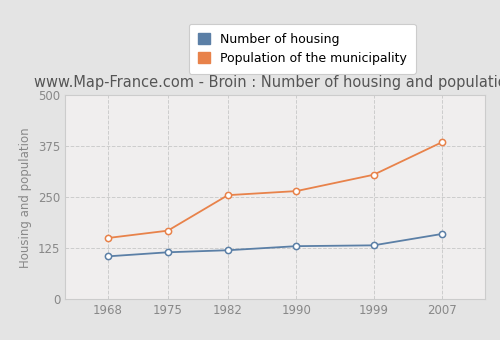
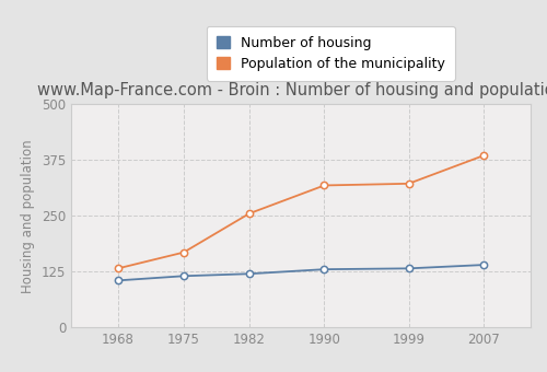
Population of the municipality/1968: 150 -> 132
Population of the municipality/1990: 265 -> 318
Population of the municipality/1999: 305 -> 322
Number of housing/2007: 160 -> 140
